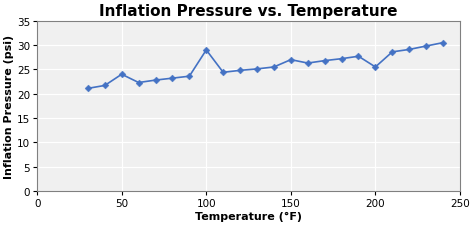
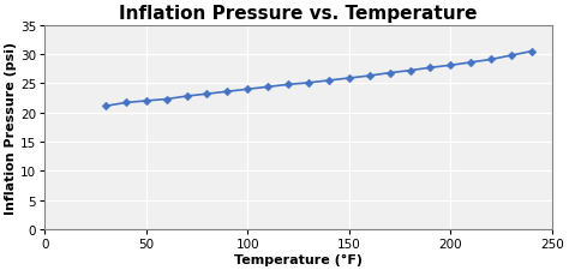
50: 24.0 -> 22.0
100: 29.0 -> 24.0
150: 27.0 -> 25.9
200: 25.5 -> 28.1
